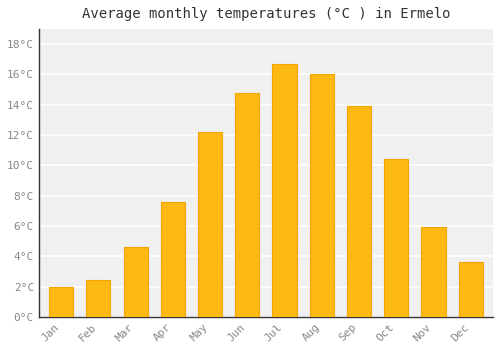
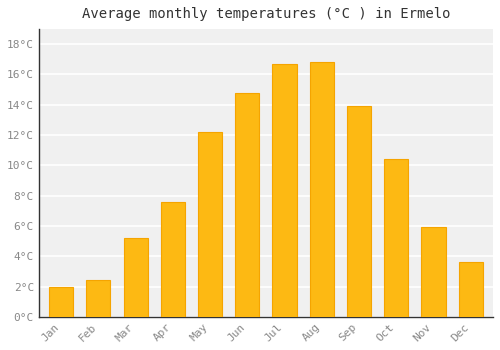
Mar: 4.6°C -> 5.2°C
Aug: 16.0°C -> 16.8°C
